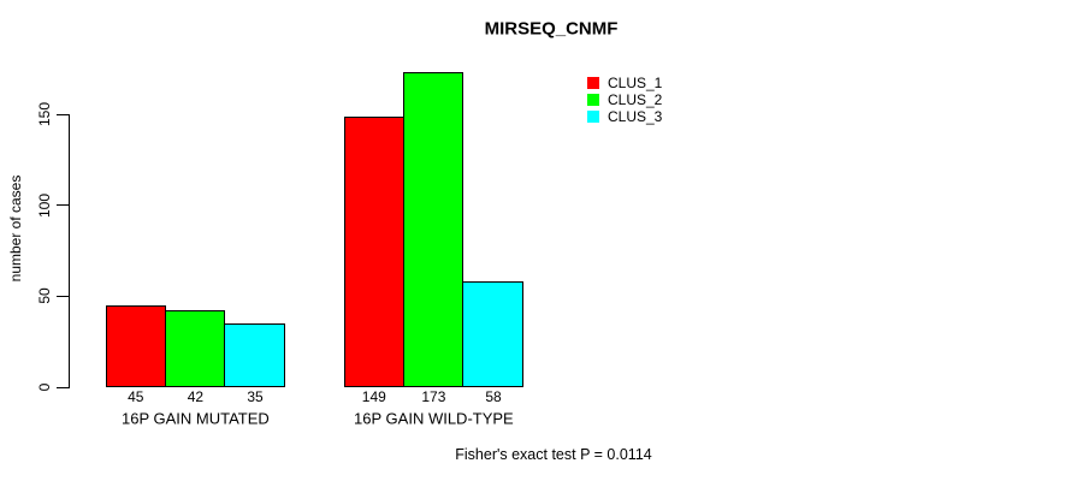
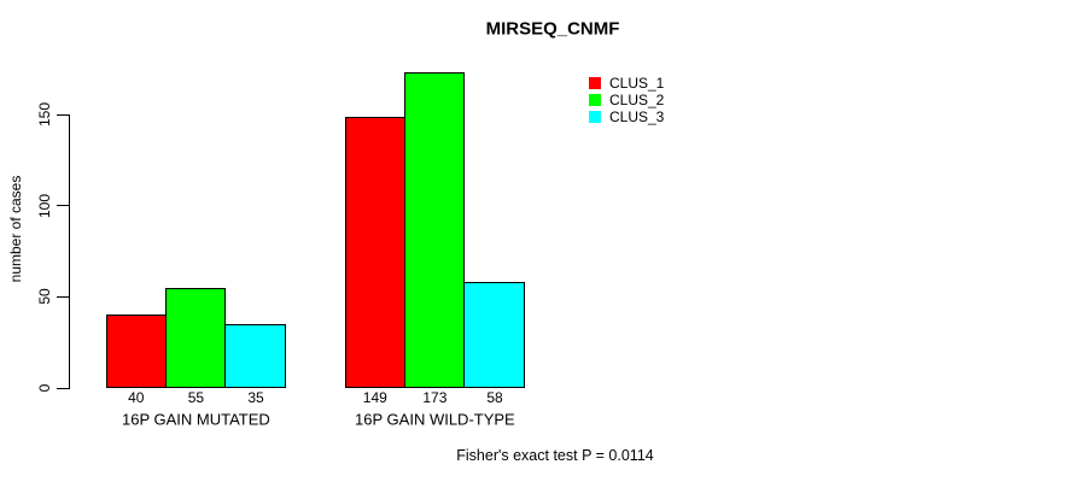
CLUS_1/16P GAIN MUTATED: 45 -> 40
CLUS_2/16P GAIN MUTATED: 42 -> 55
